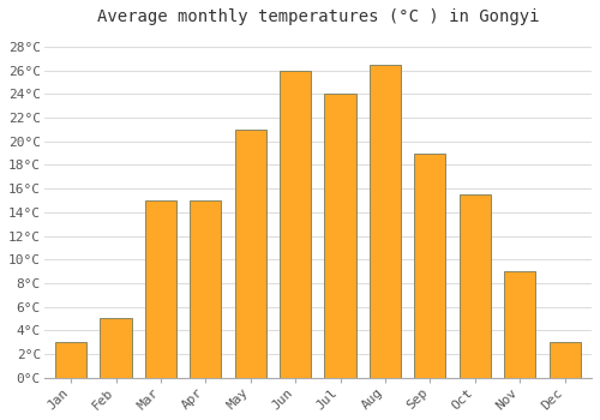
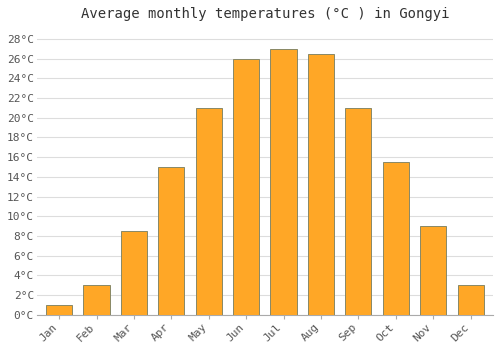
Jan: 3.0°C -> 1.0°C
Feb: 5.0°C -> 3.0°C
Mar: 15.0°C -> 8.5°C
Jul: 24.0°C -> 27.0°C
Sep: 19.0°C -> 21.0°C
